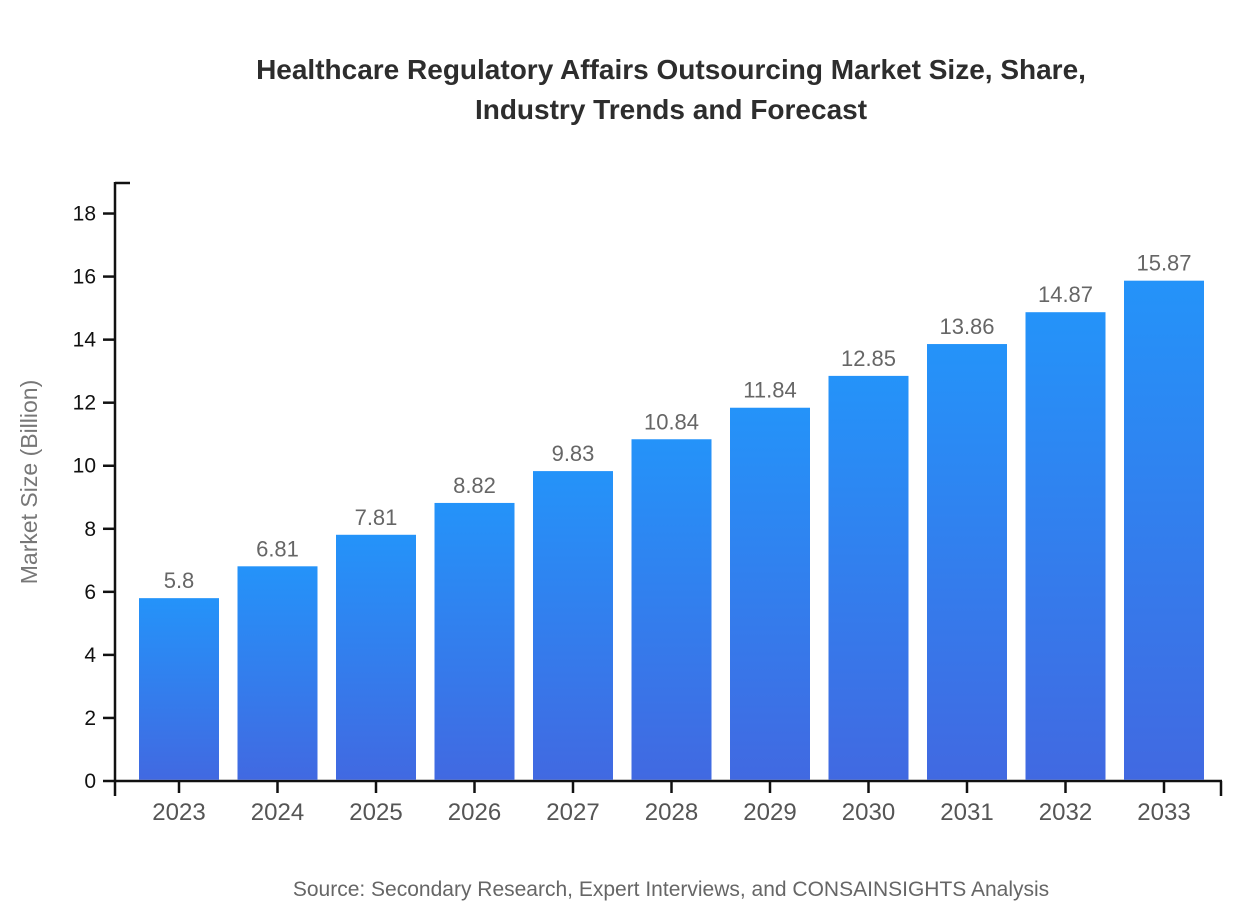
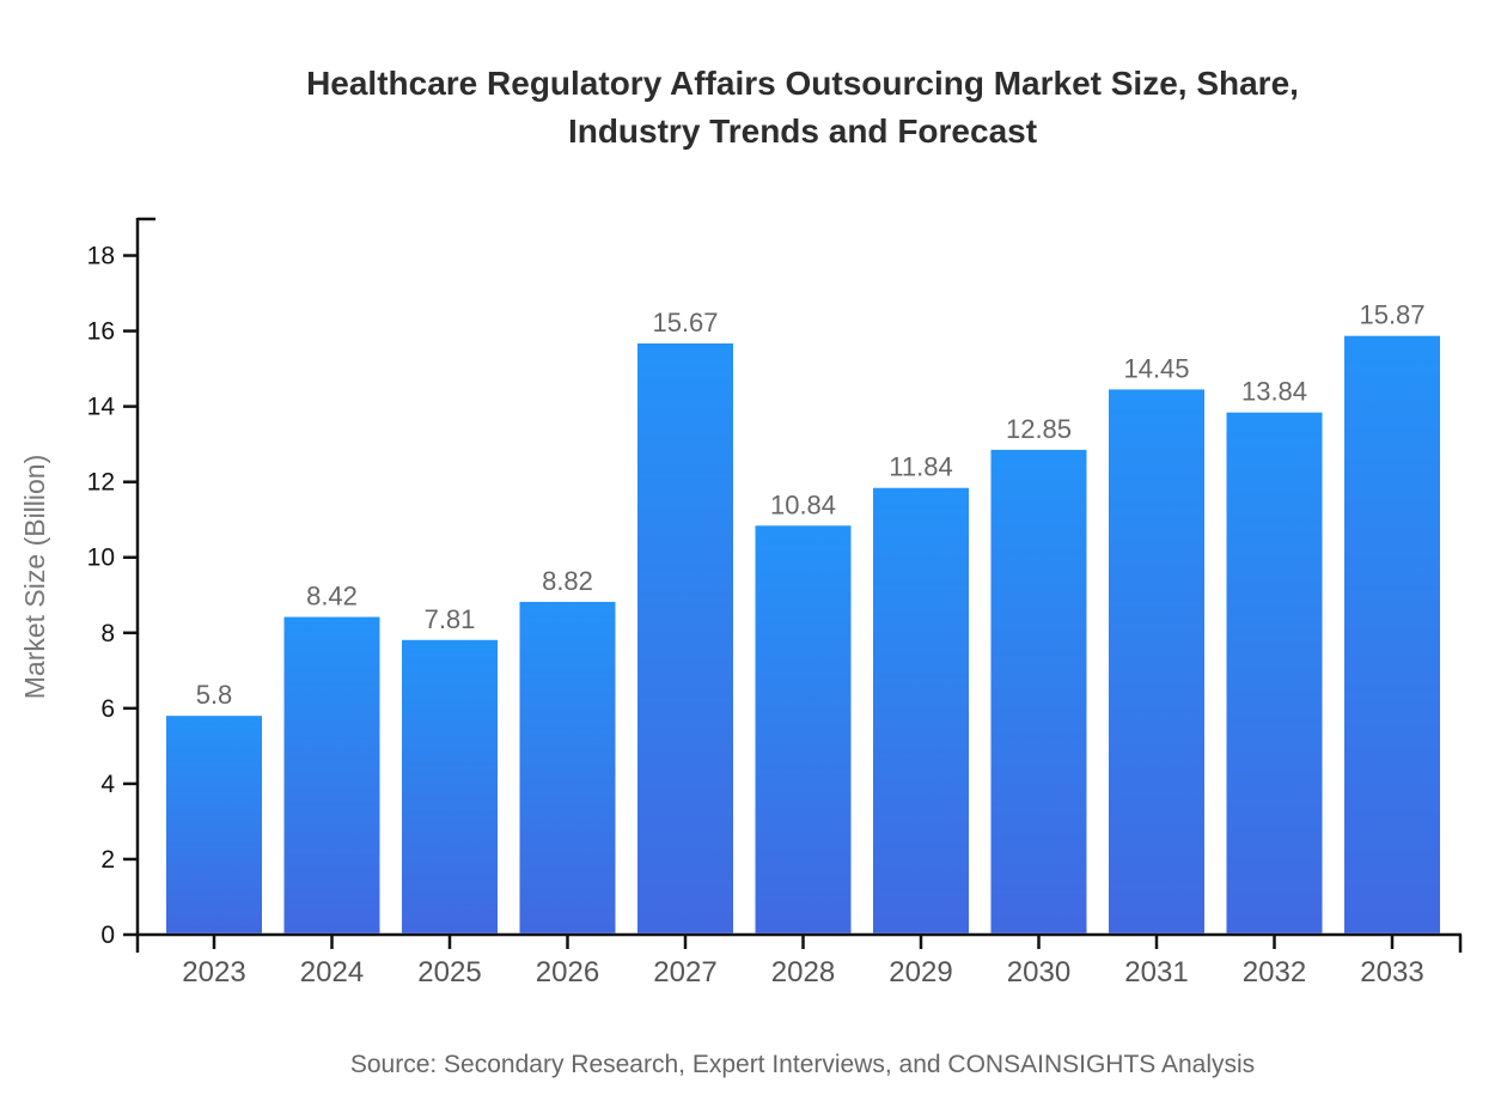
2024: 6.81 -> 8.42
2027: 9.83 -> 15.67
2031: 13.86 -> 14.45
2032: 14.87 -> 13.84
